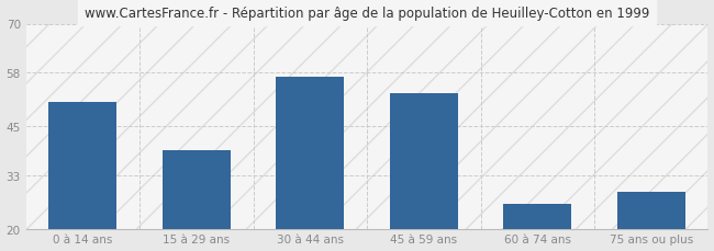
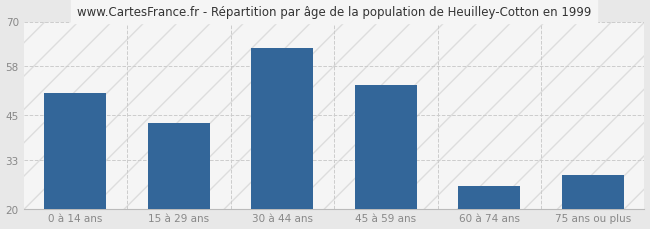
15 à 29 ans: 39 -> 43
30 à 44 ans: 57 -> 63
